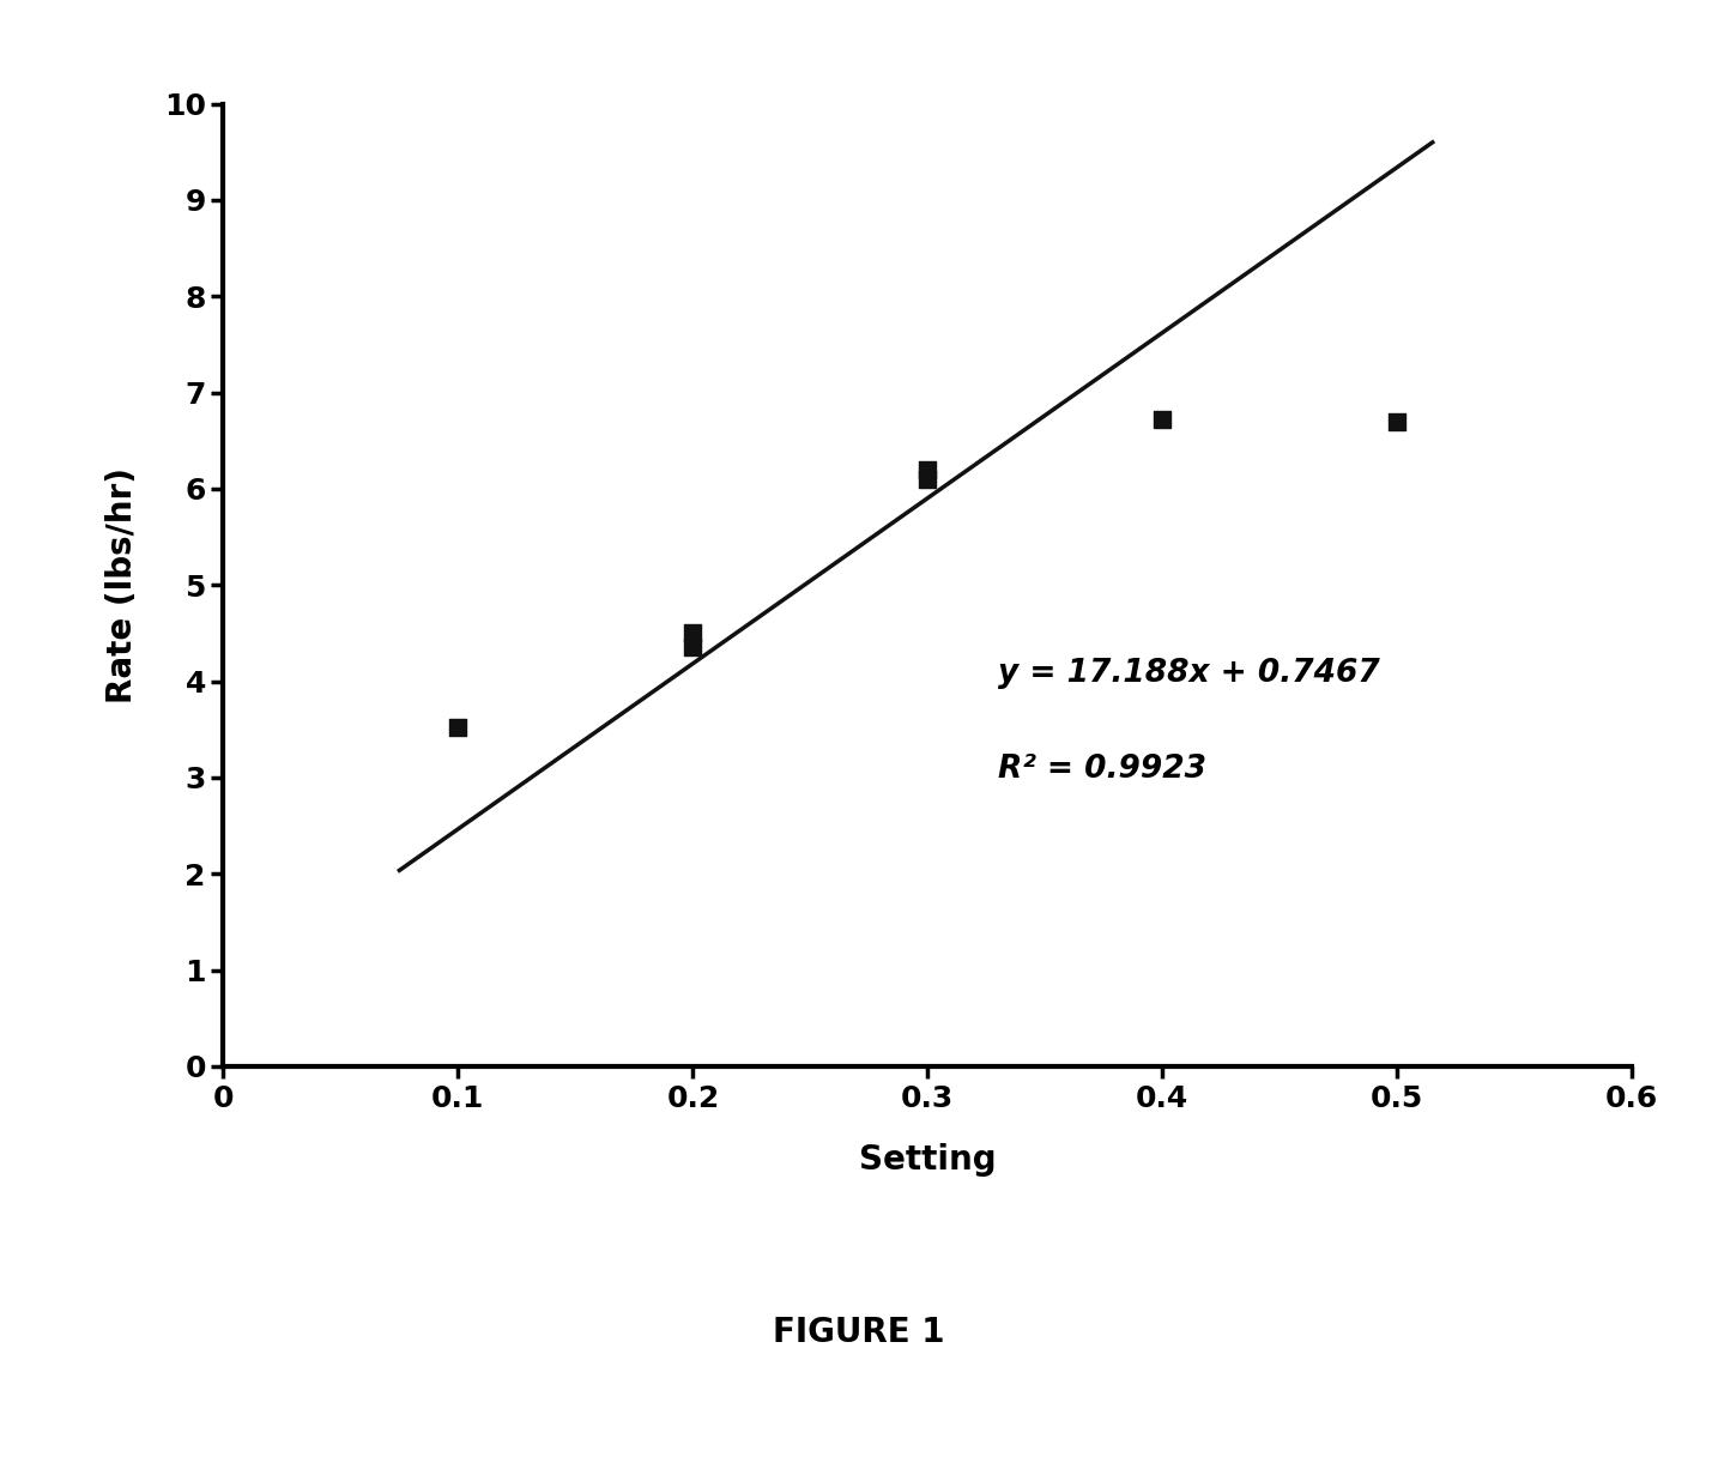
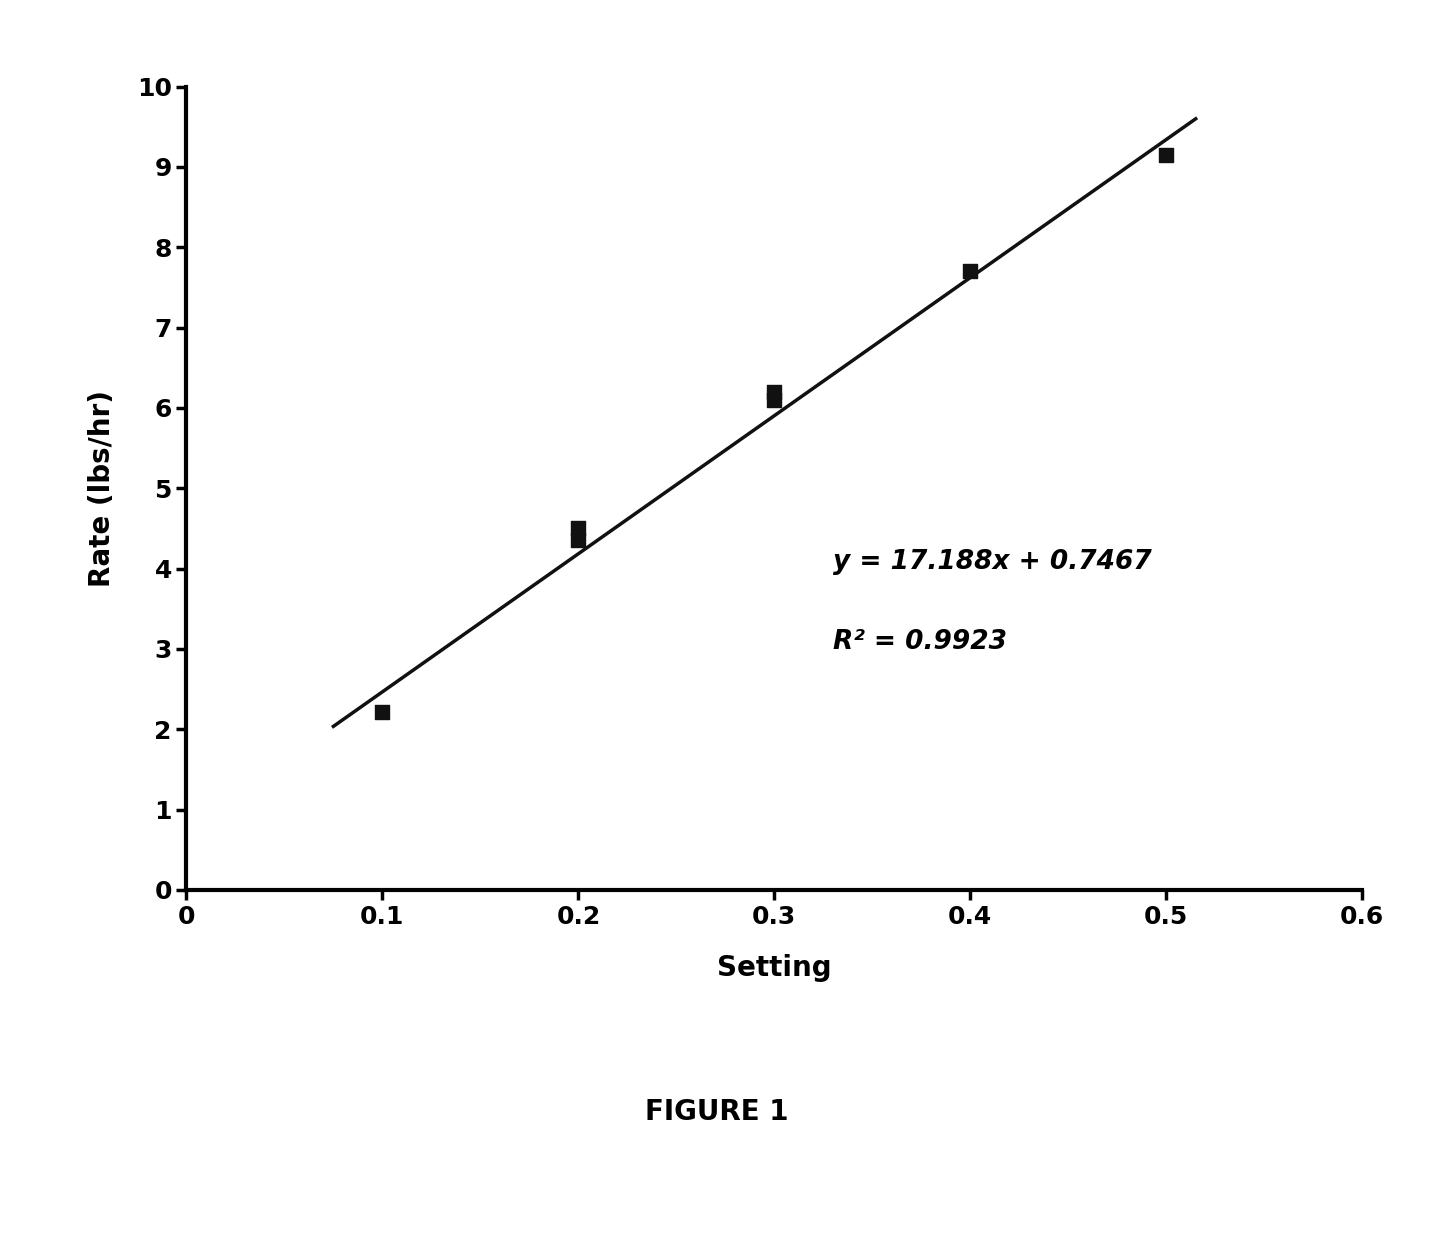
0.1: 3.52 -> 2.21
0.4: 6.72 -> 7.70
0.5: 6.70 -> 9.15
